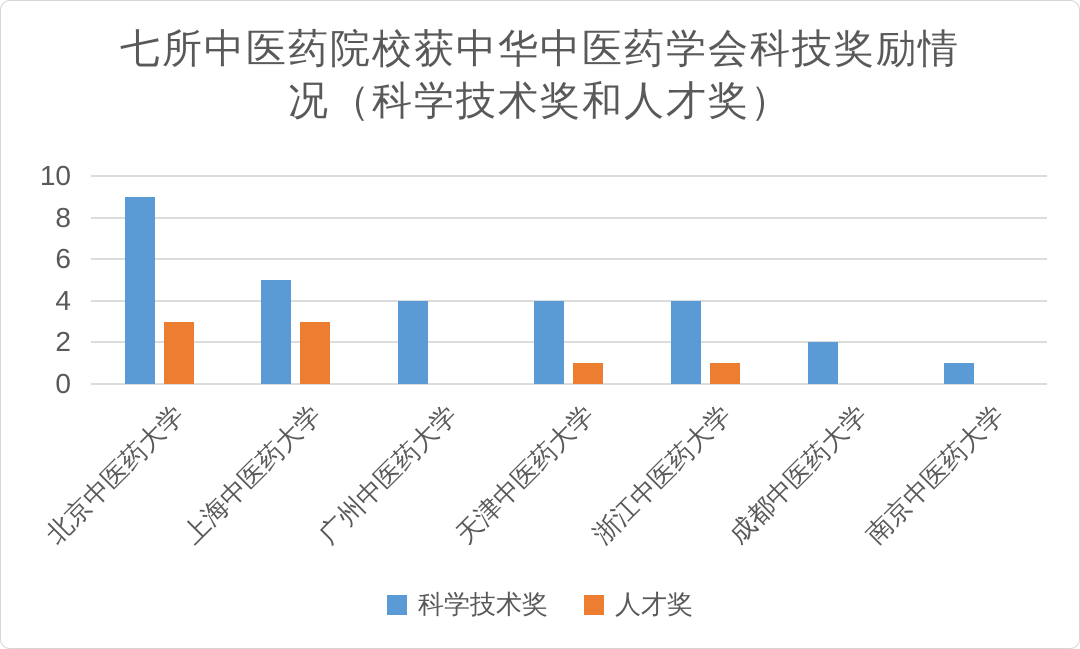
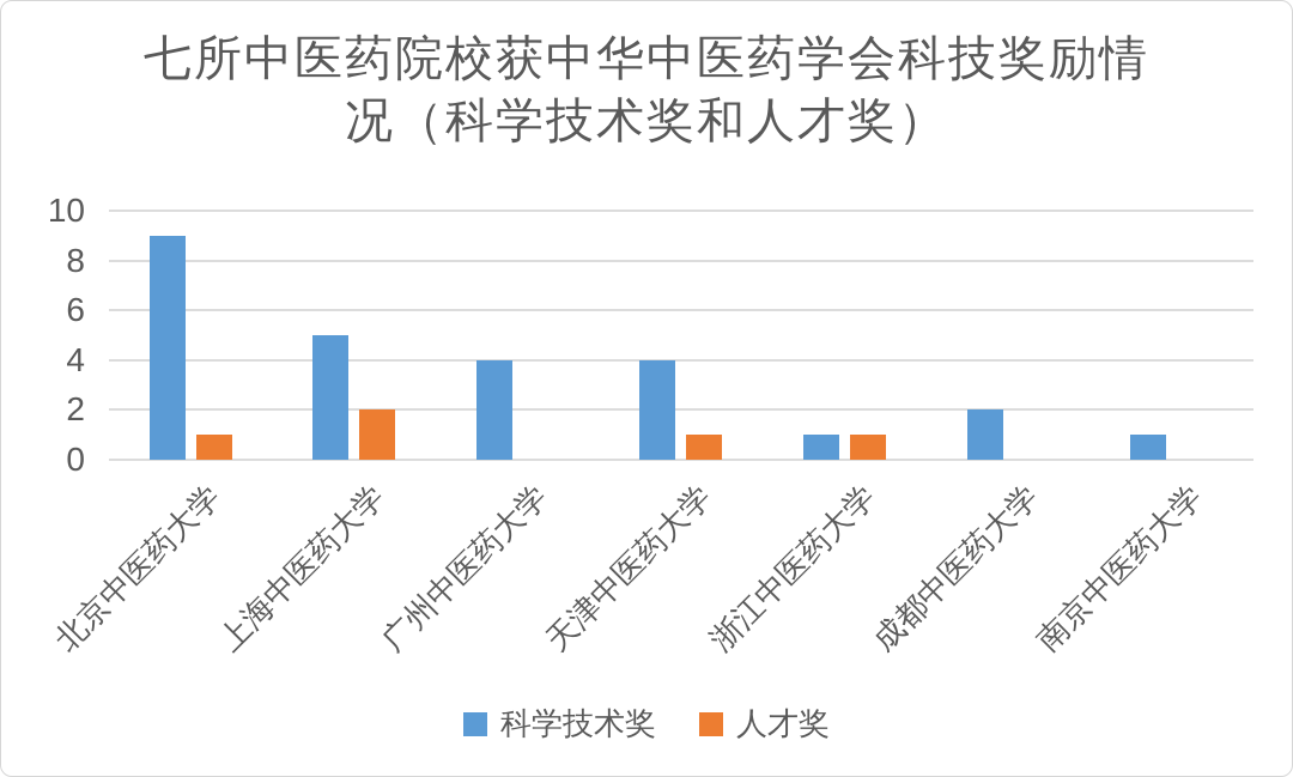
人才奖/北京中医药大学: 3 -> 1
人才奖/上海中医药大学: 3 -> 2
科学技术奖/浙江中医药大学: 4 -> 1
